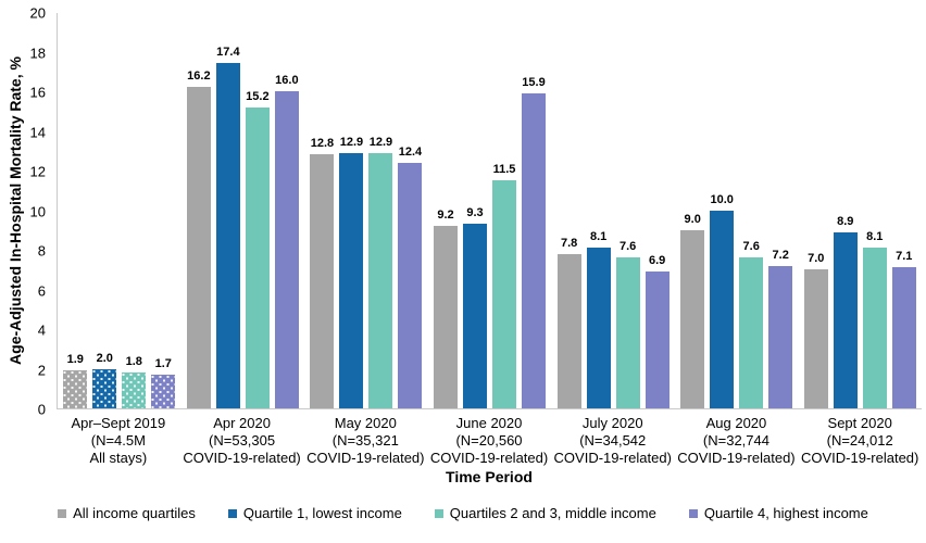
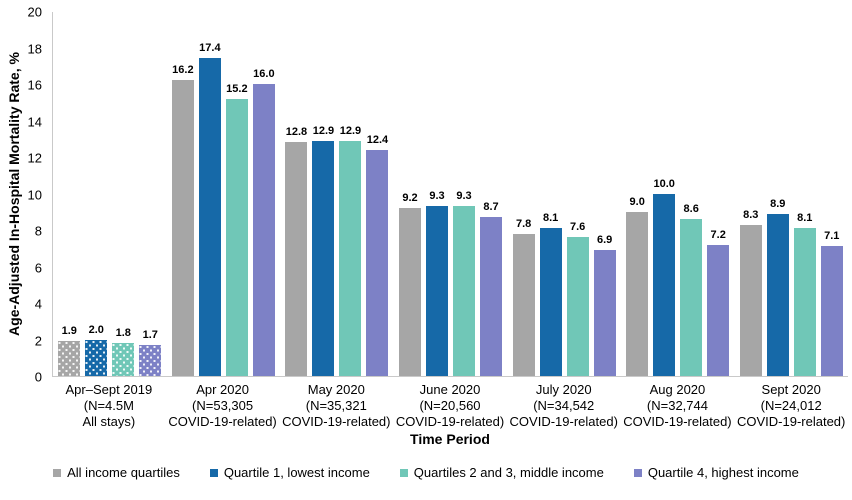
Quartiles 2 and 3, middle income/June 2020 (N=20,560 COVID-19-related): 11.5 -> 9.3
Quartile 4, highest income/June 2020 (N=20,560 COVID-19-related): 15.9 -> 8.7
Quartiles 2 and 3, middle income/Aug 2020 (N=32,744 COVID-19-related): 7.6 -> 8.6
All income quartiles/Sept 2020 (N=24,012 COVID-19-related): 7.0 -> 8.3
